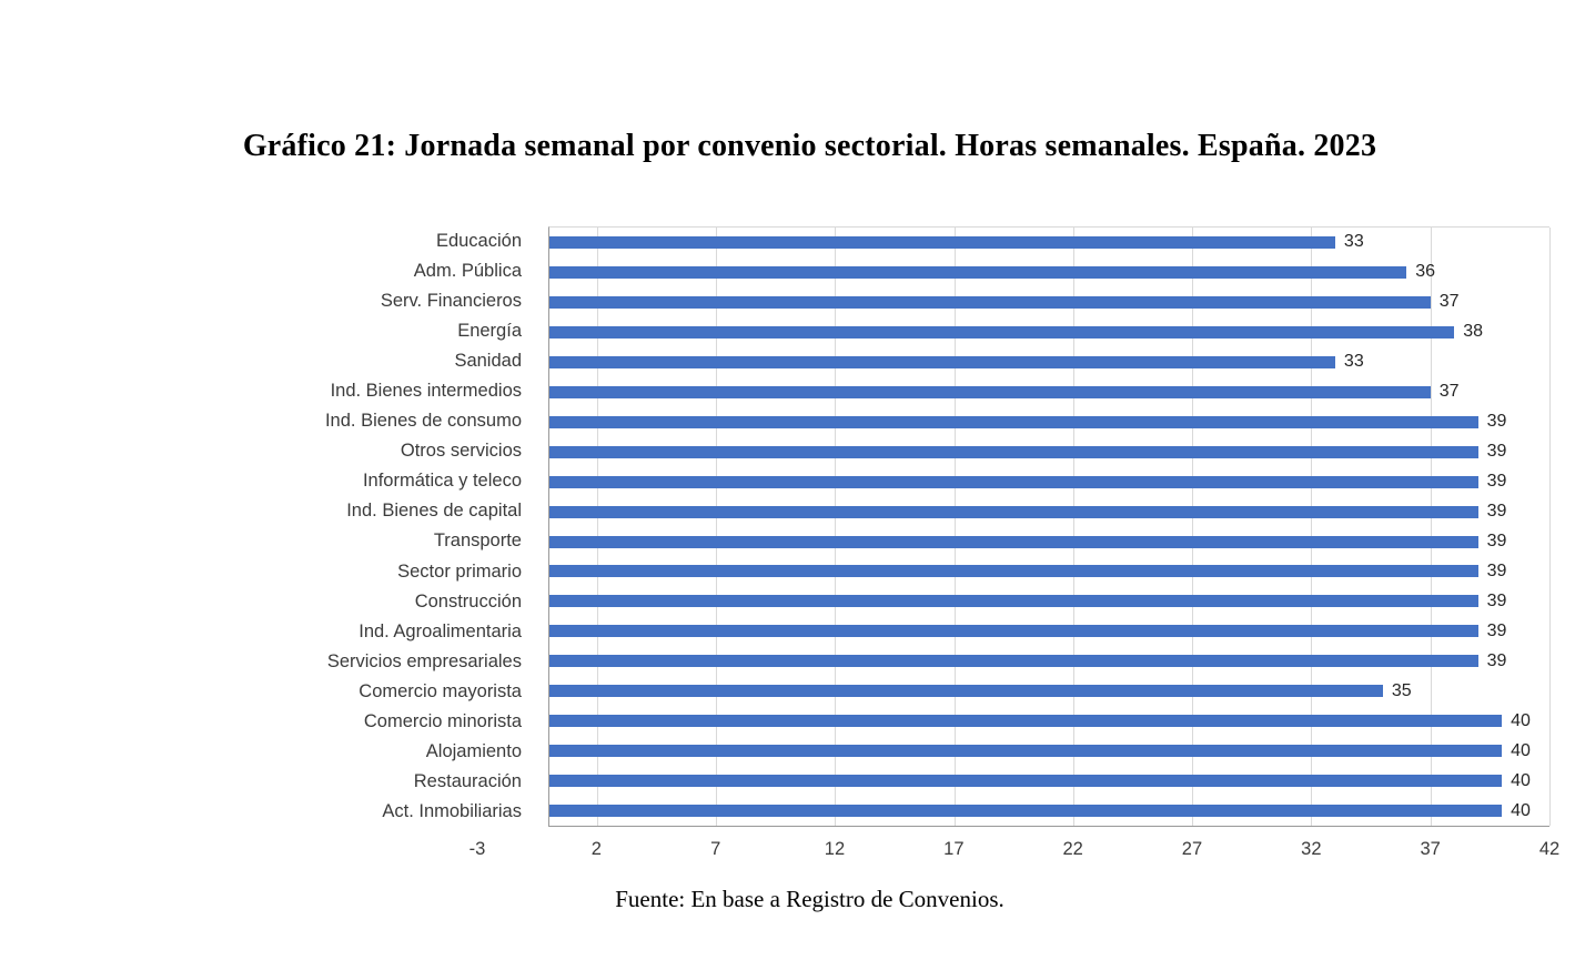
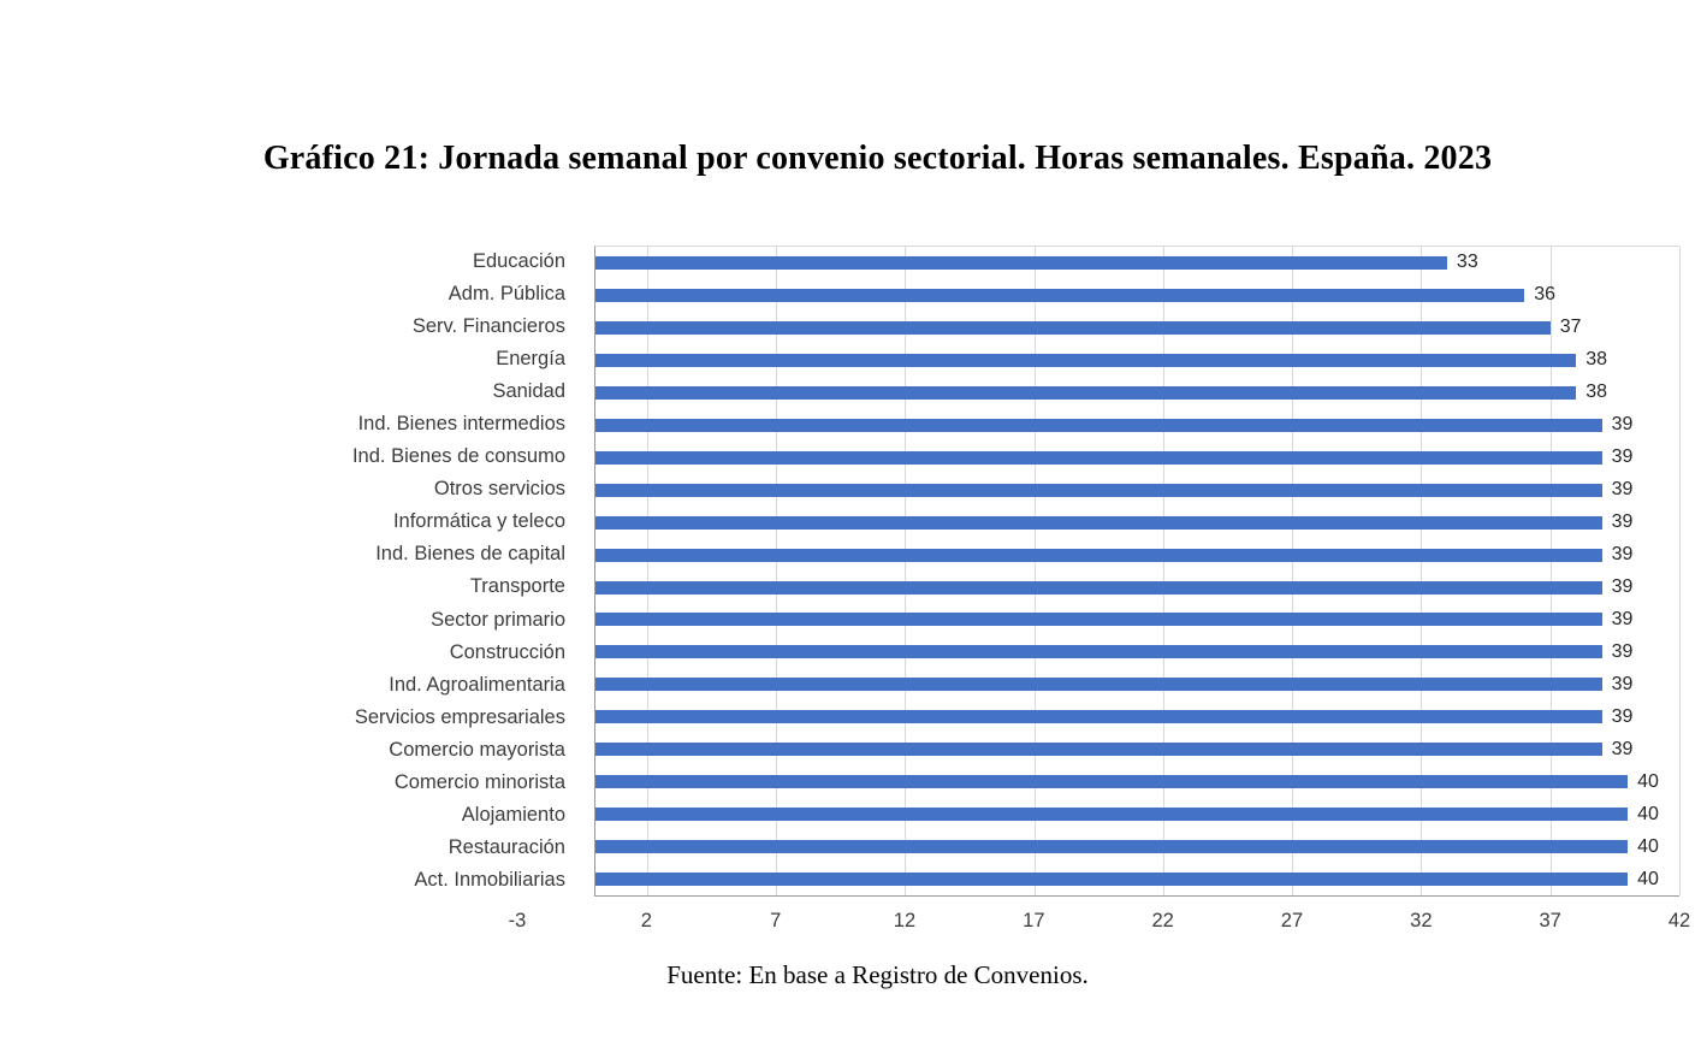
Sanidad: 33 -> 38
Ind. Bienes intermedios: 37 -> 39
Comercio mayorista: 35 -> 39
